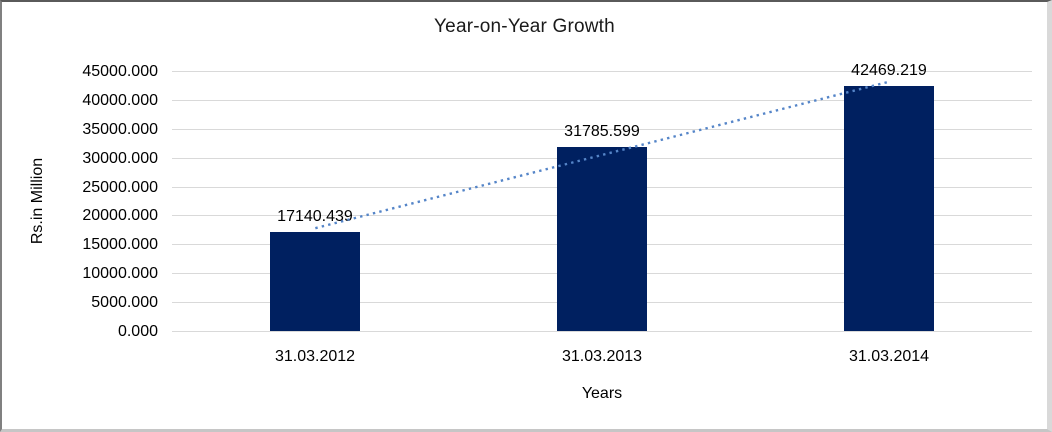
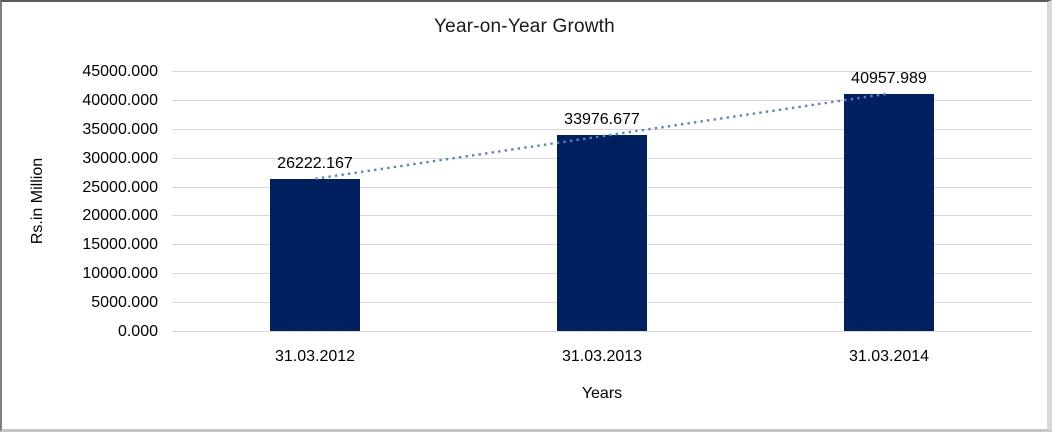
31.03.2012: 17140.439 -> 26222.167
31.03.2013: 31785.599 -> 33976.677
31.03.2014: 42469.219 -> 40957.989
